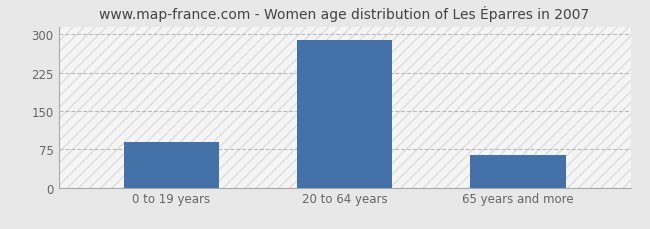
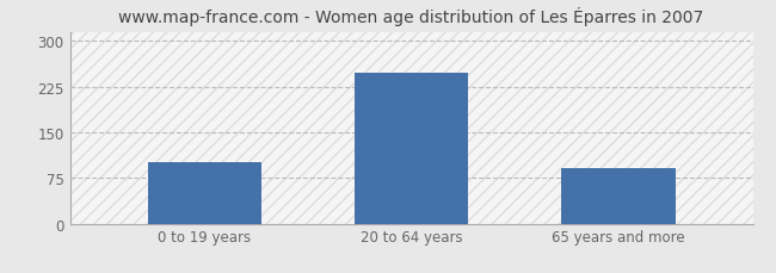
0 to 19 years: 90 -> 100
20 to 64 years: 288 -> 248
65 years and more: 63 -> 92
